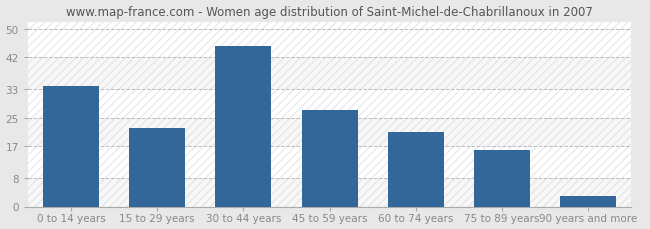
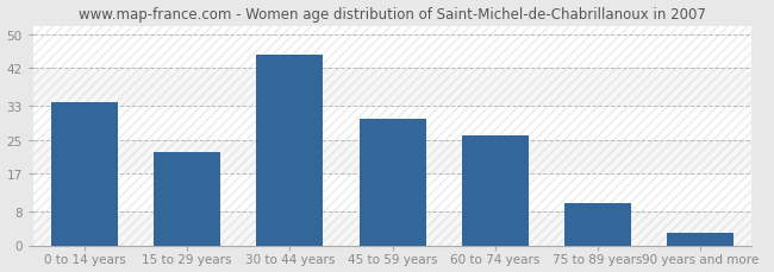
45 to 59 years: 27 -> 30
60 to 74 years: 21 -> 26
75 to 89 years: 16 -> 10
